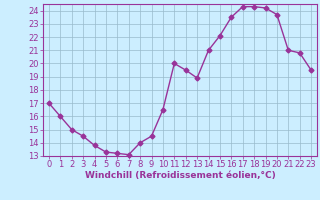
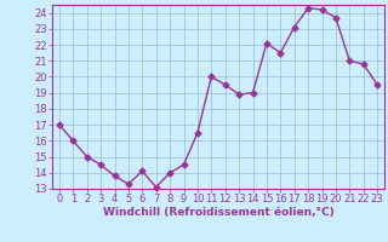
6: 13.2 -> 14.1
14: 21.0 -> 19.0
16: 23.5 -> 21.5
17: 24.3 -> 23.1
